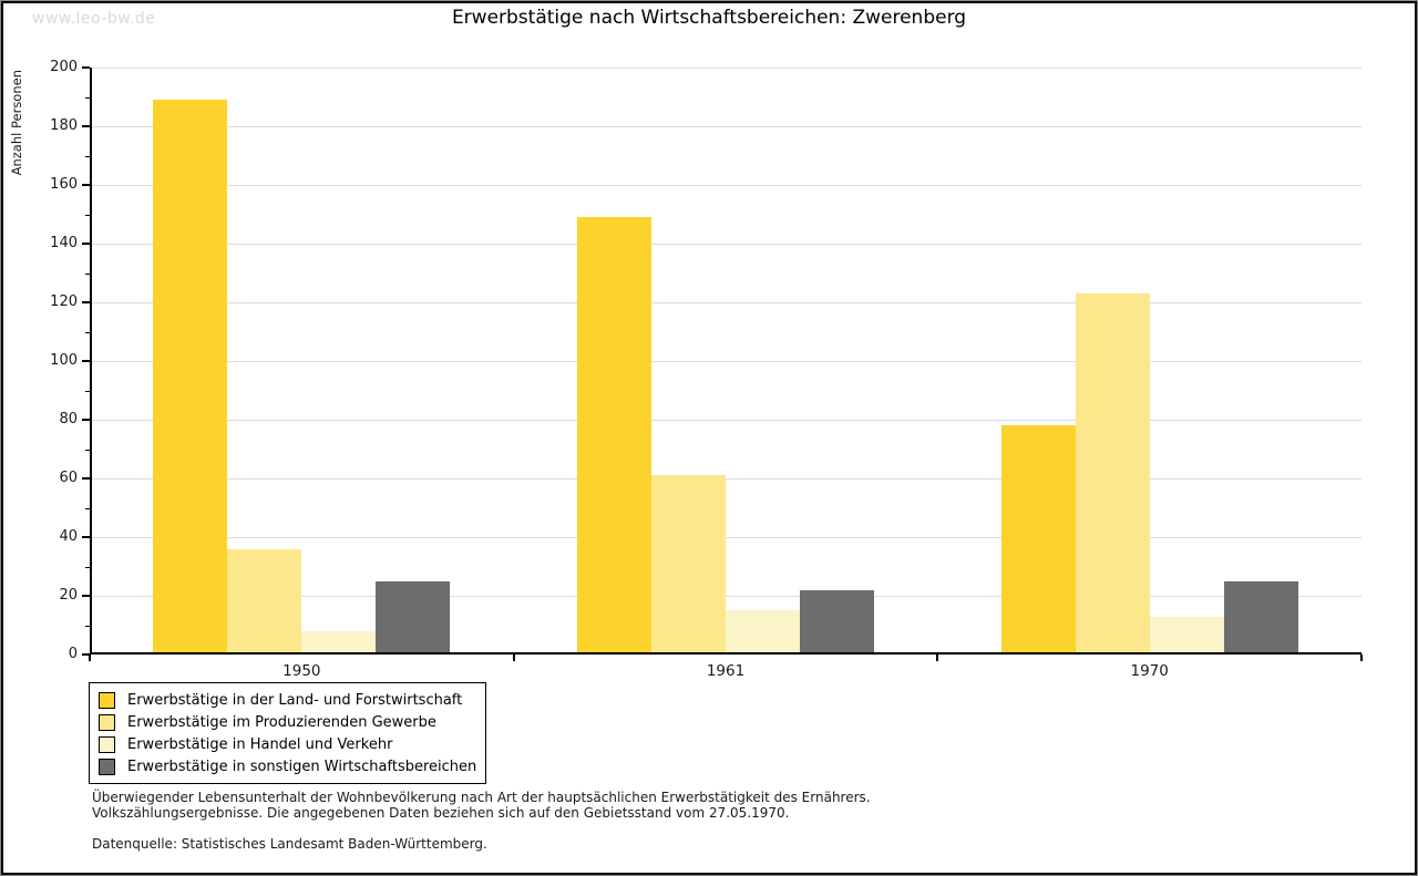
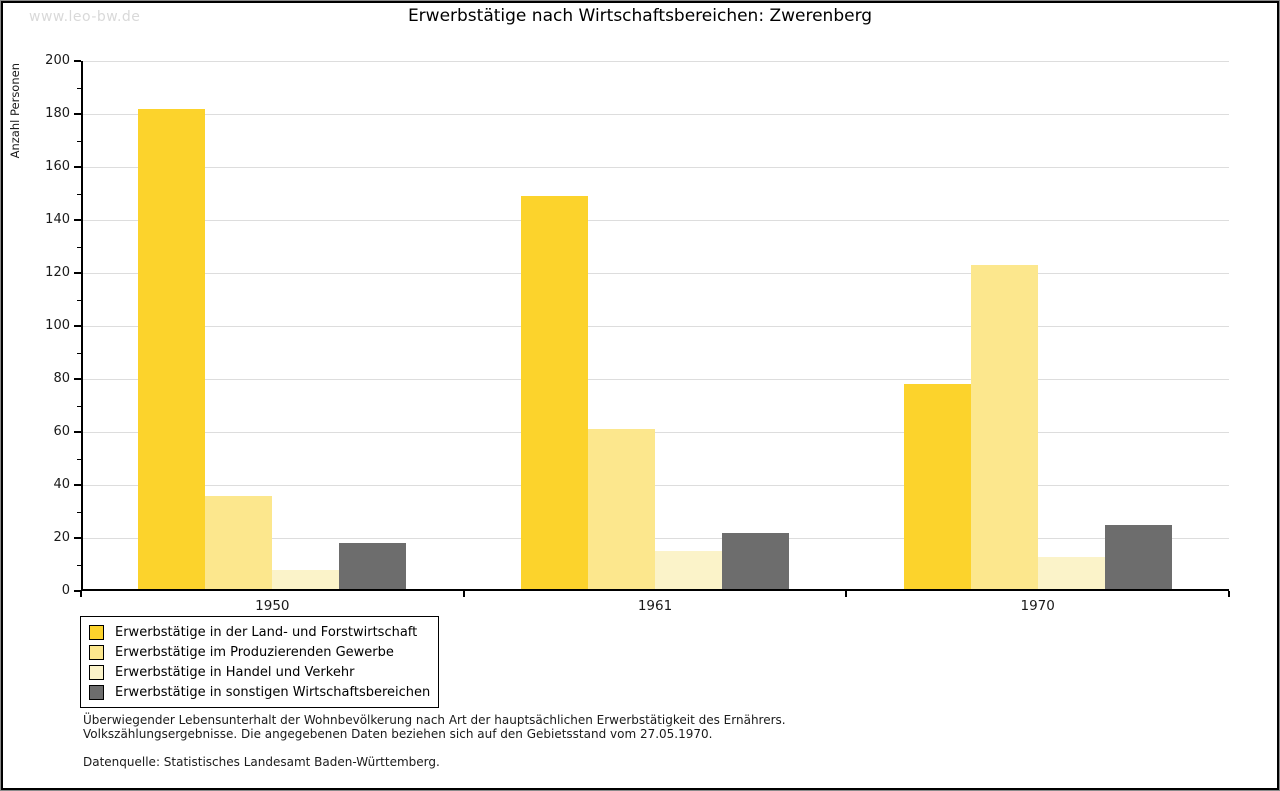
Erwerbstätige in der Land- und Forstwirtschaft/1950: 189 -> 182
Erwerbstätige in sonstigen Wirtschaftsbereichen/1950: 25 -> 18
